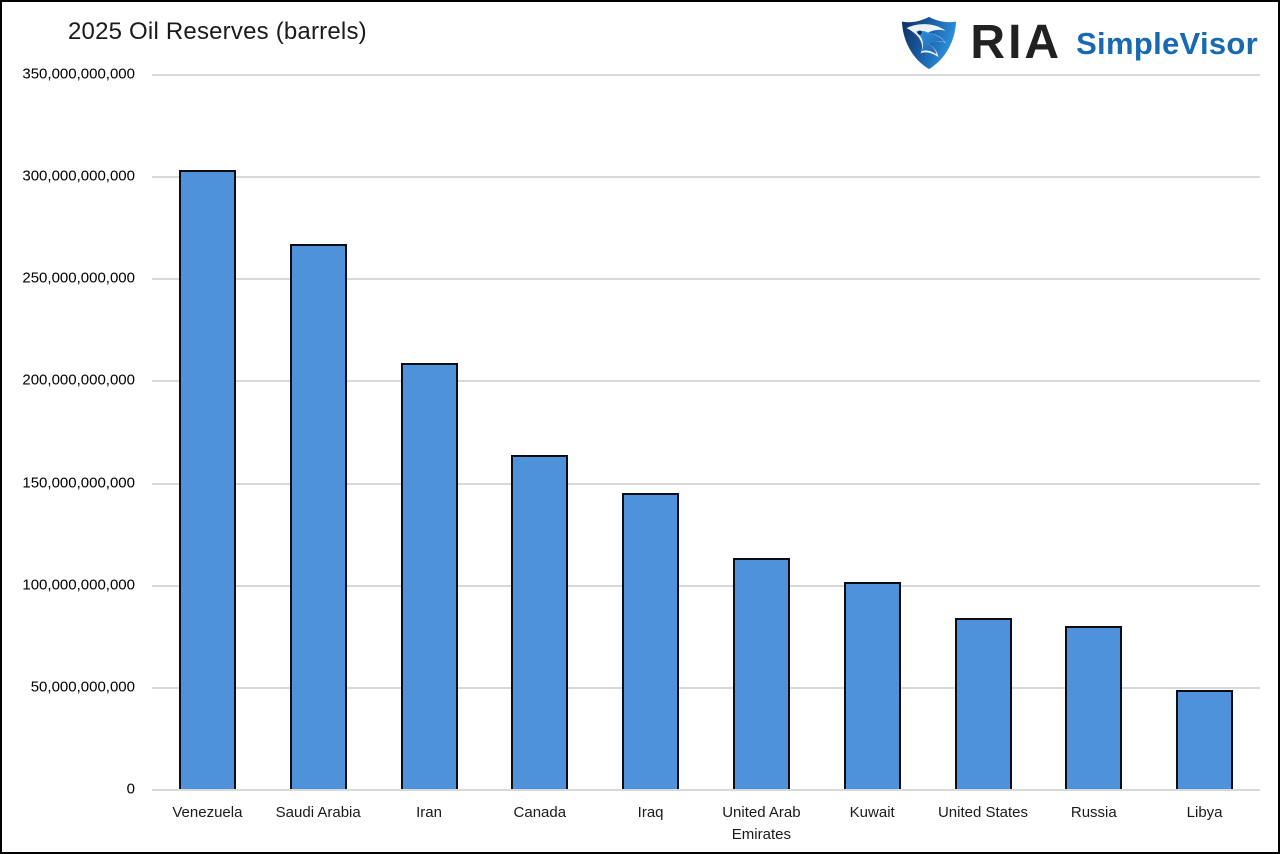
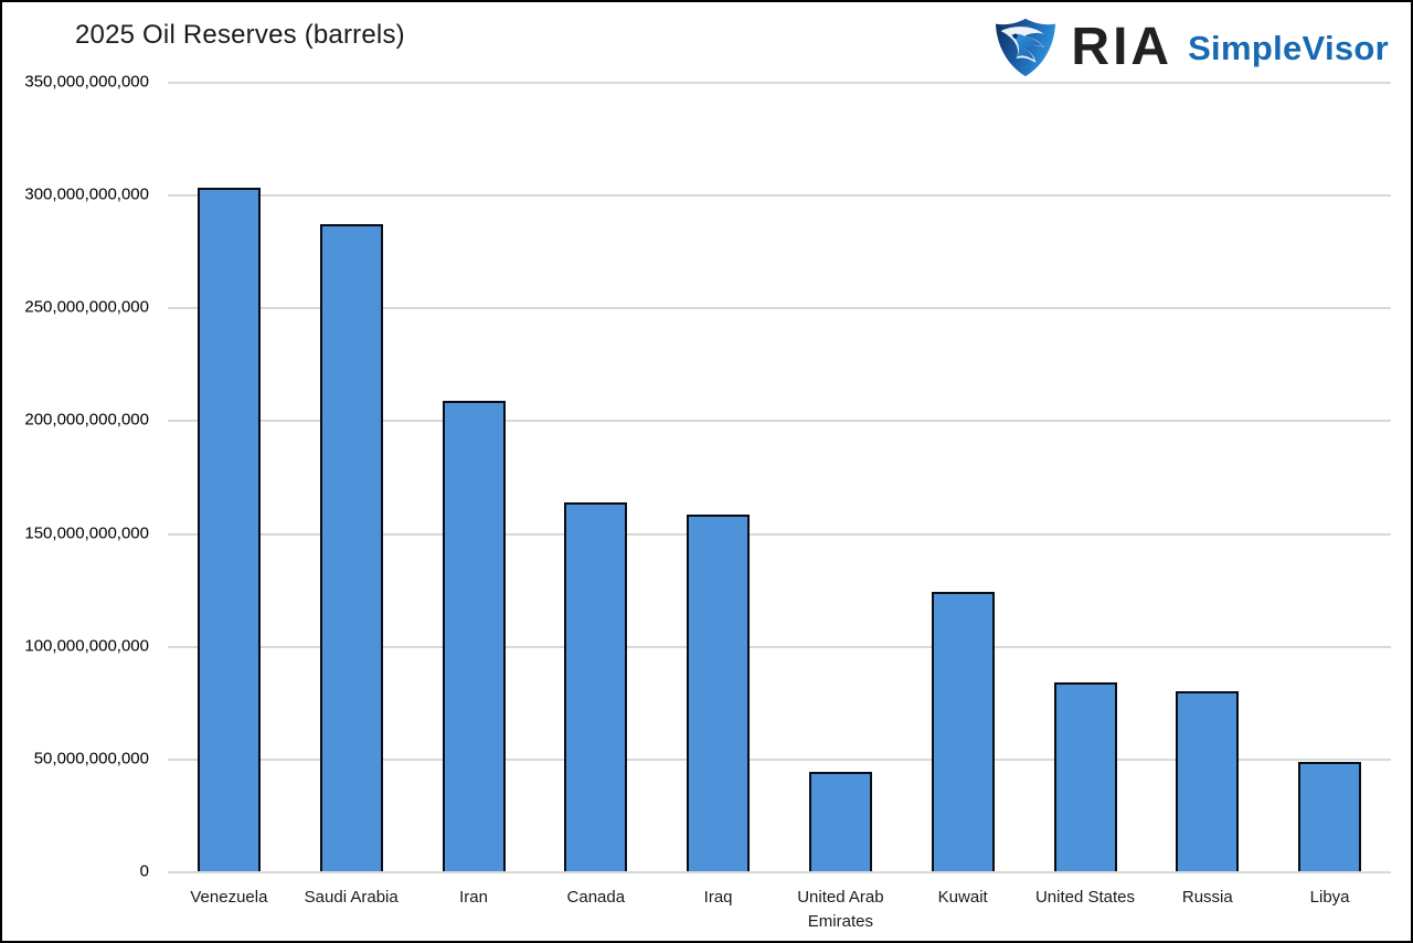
Saudi Arabia: 267000000000 -> 287000000000
Iraq: 145000000000 -> 158000000000
United Arab Emirates: 113000000000 -> 44000000000
Kuwait: 102000000000 -> 124000000000
